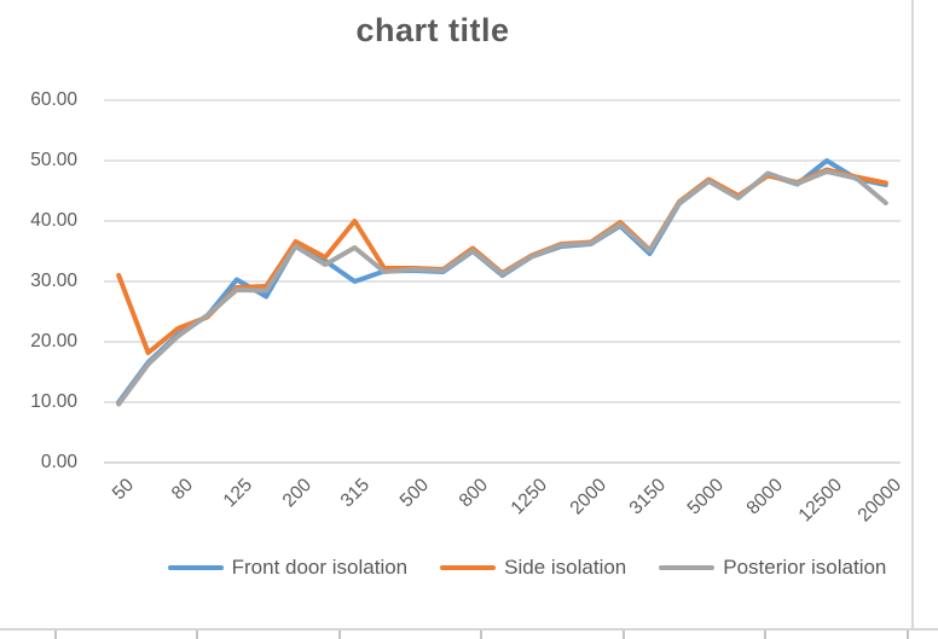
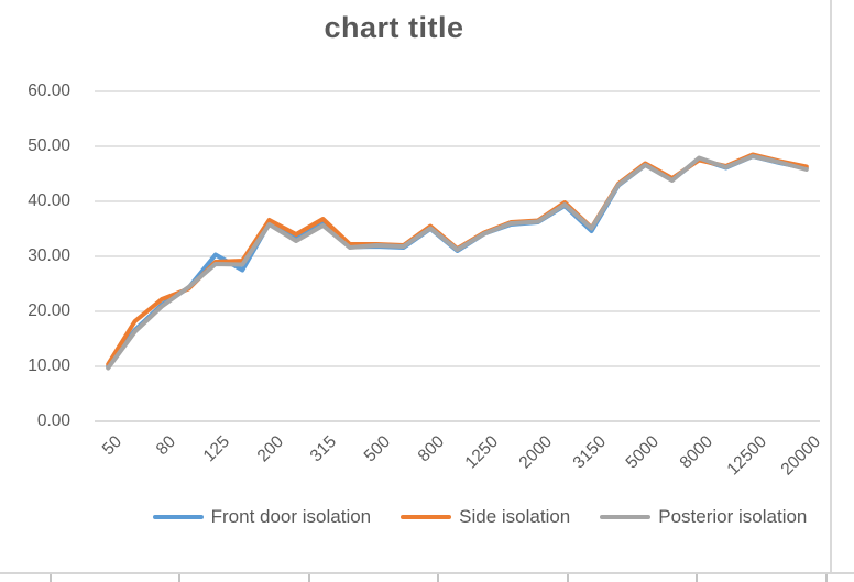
Side isolation/50: 31 -> 10
Front door isolation/315: 30 -> 36
Side isolation/315: 40 -> 37
Front door isolation/12500: 50 -> 48
Posterior isolation/20000: 43 -> 46
